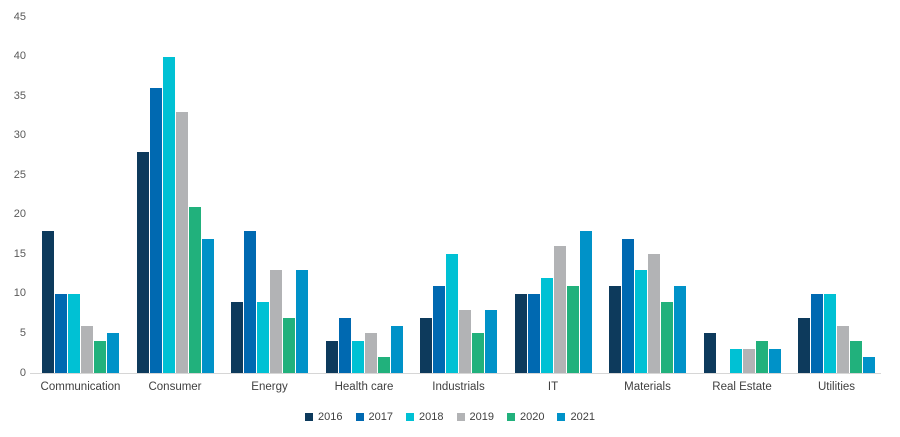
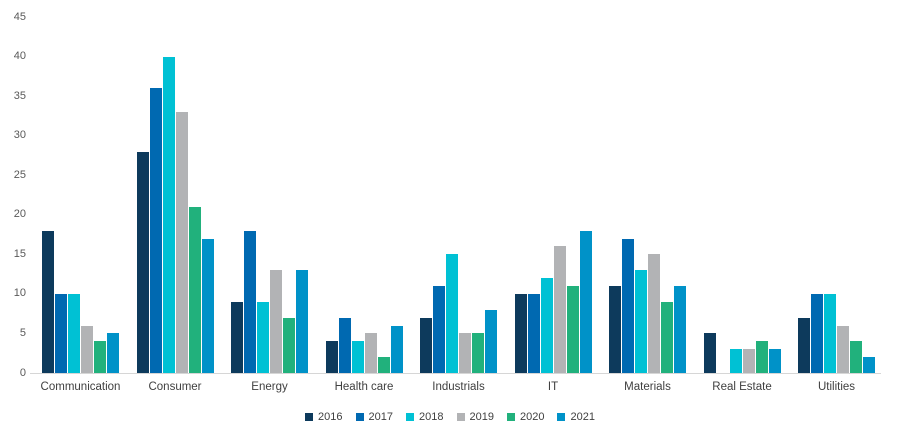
2019/Industrials: 8 -> 5
